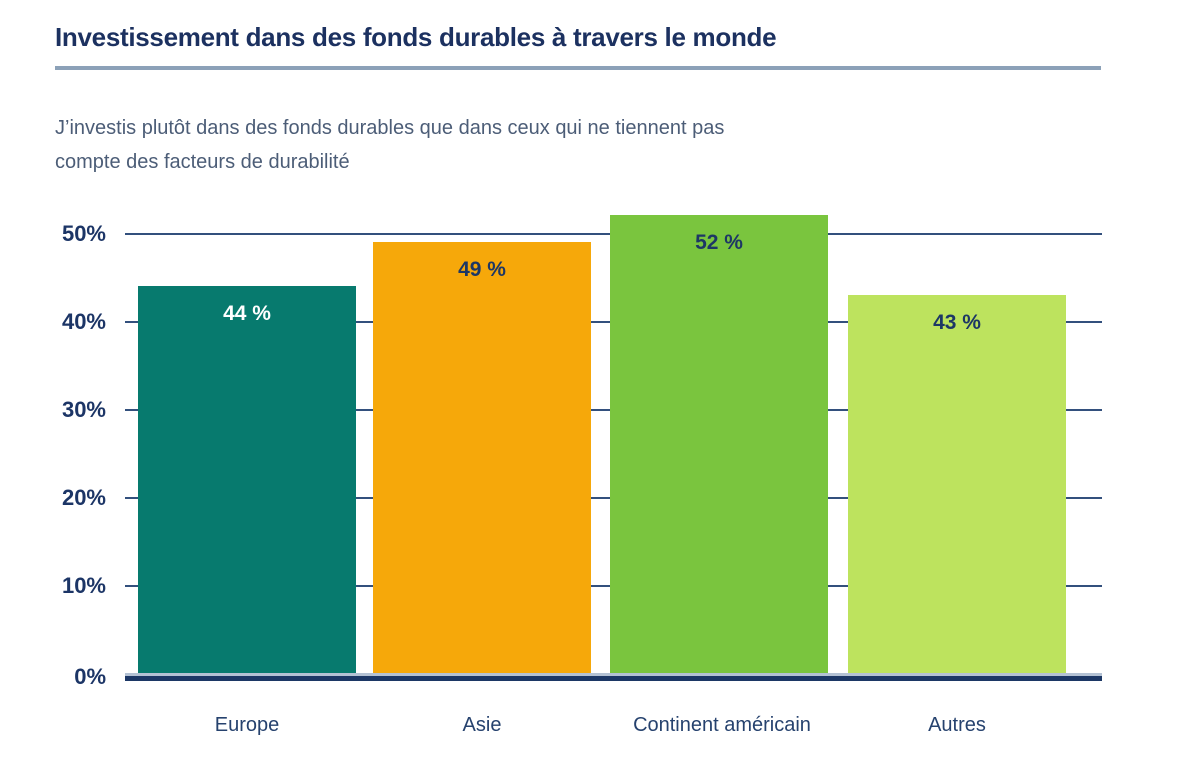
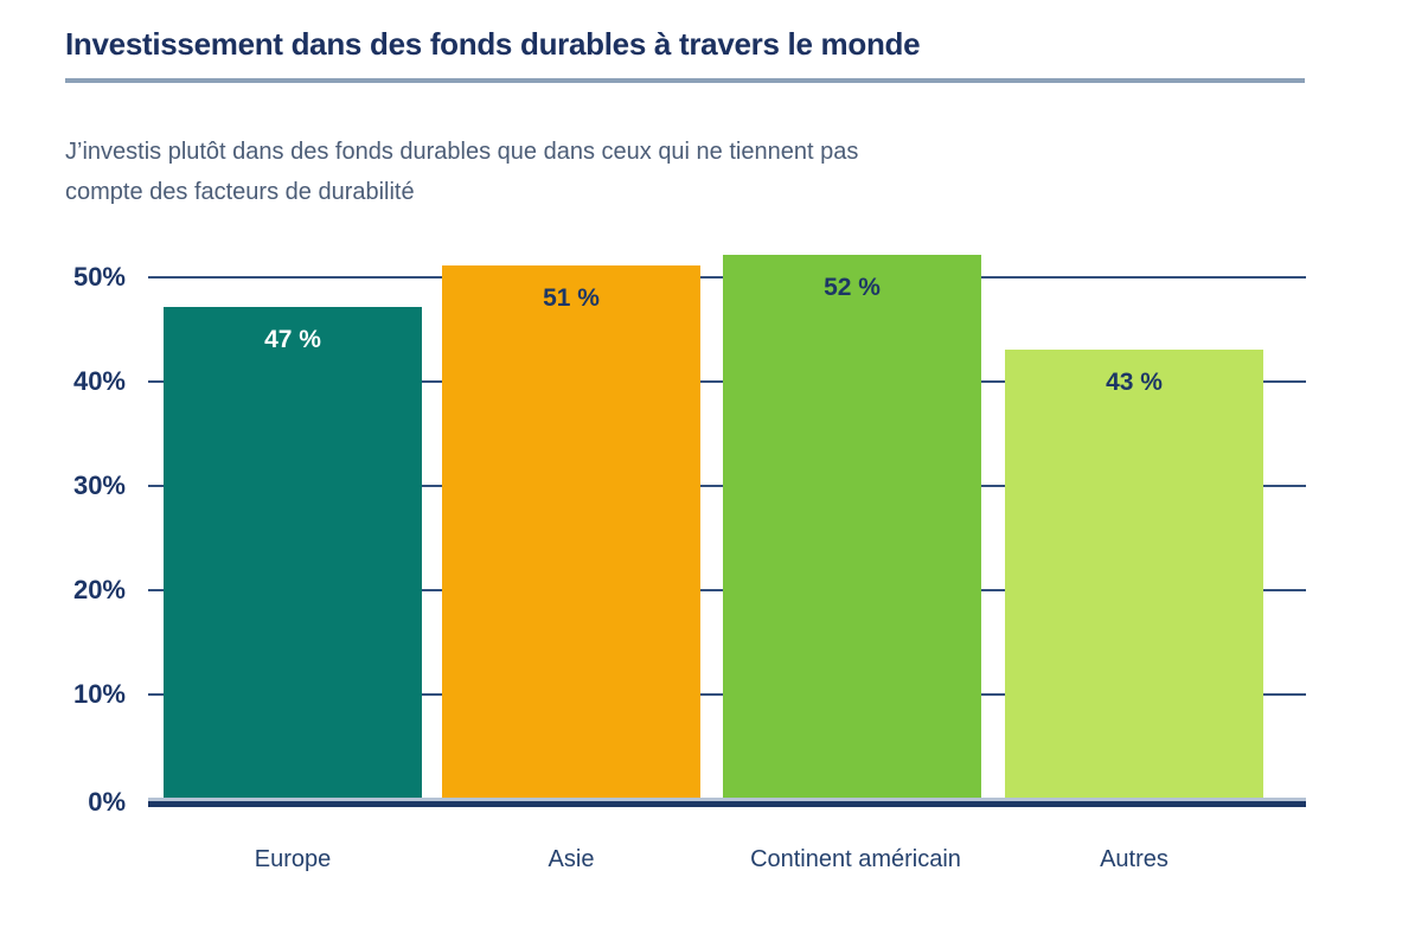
Europe: 44 -> 47
Asie: 49 -> 51
